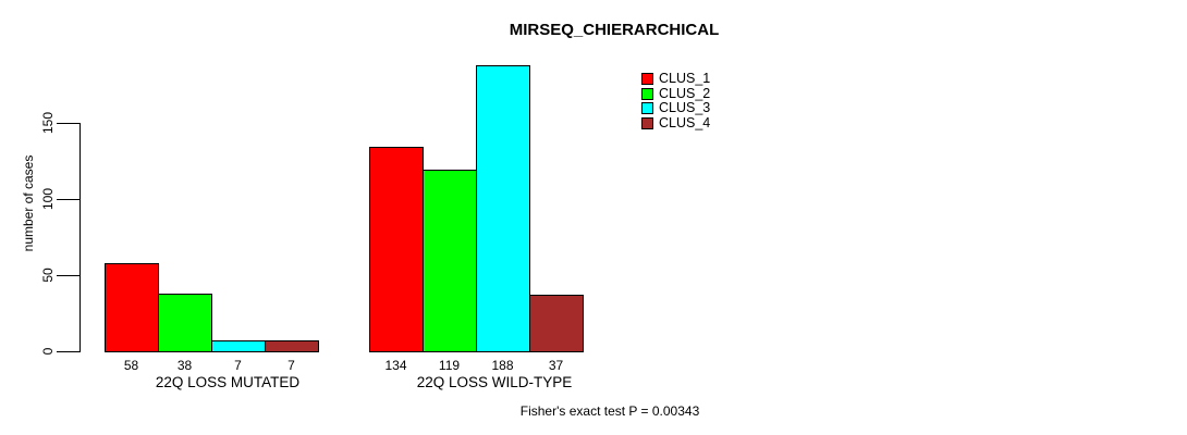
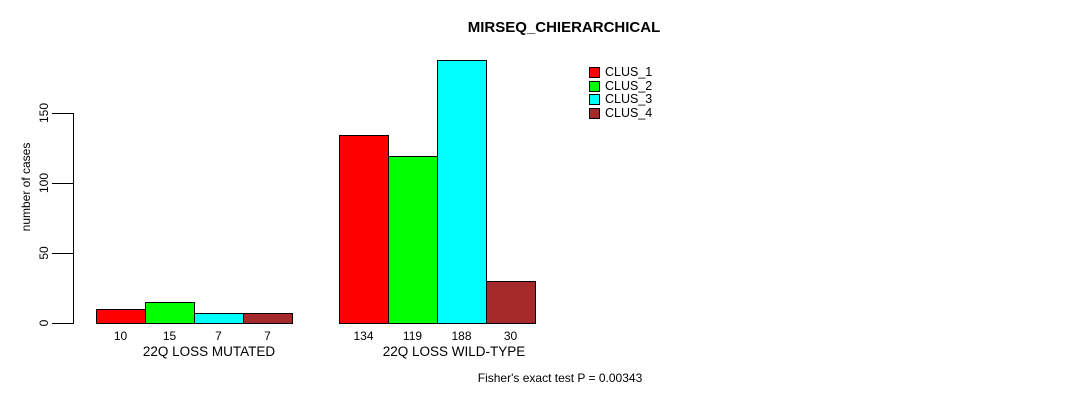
CLUS_1/22Q LOSS MUTATED: 58 -> 10
CLUS_2/22Q LOSS MUTATED: 38 -> 15
CLUS_4/22Q LOSS WILD-TYPE: 37 -> 30
